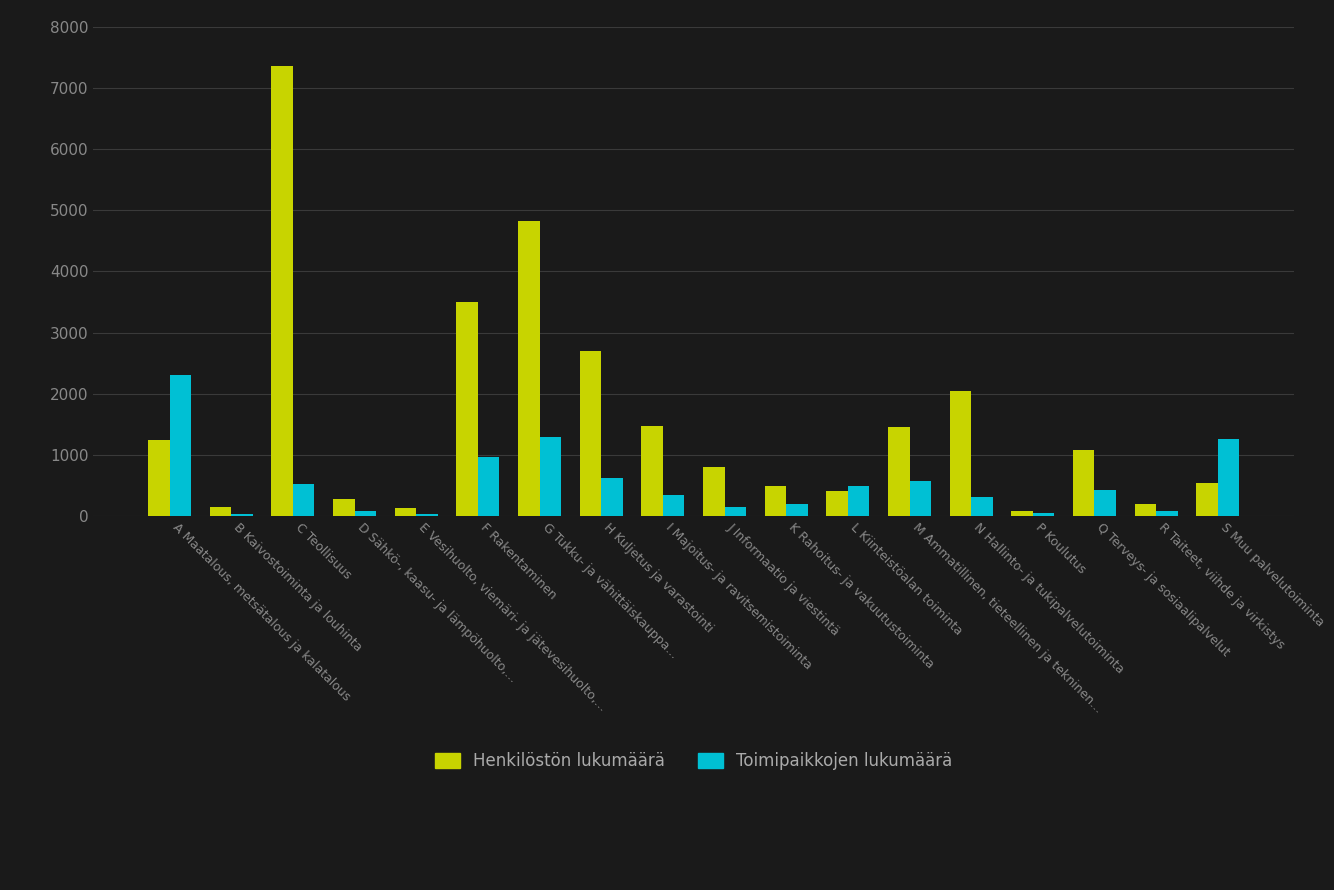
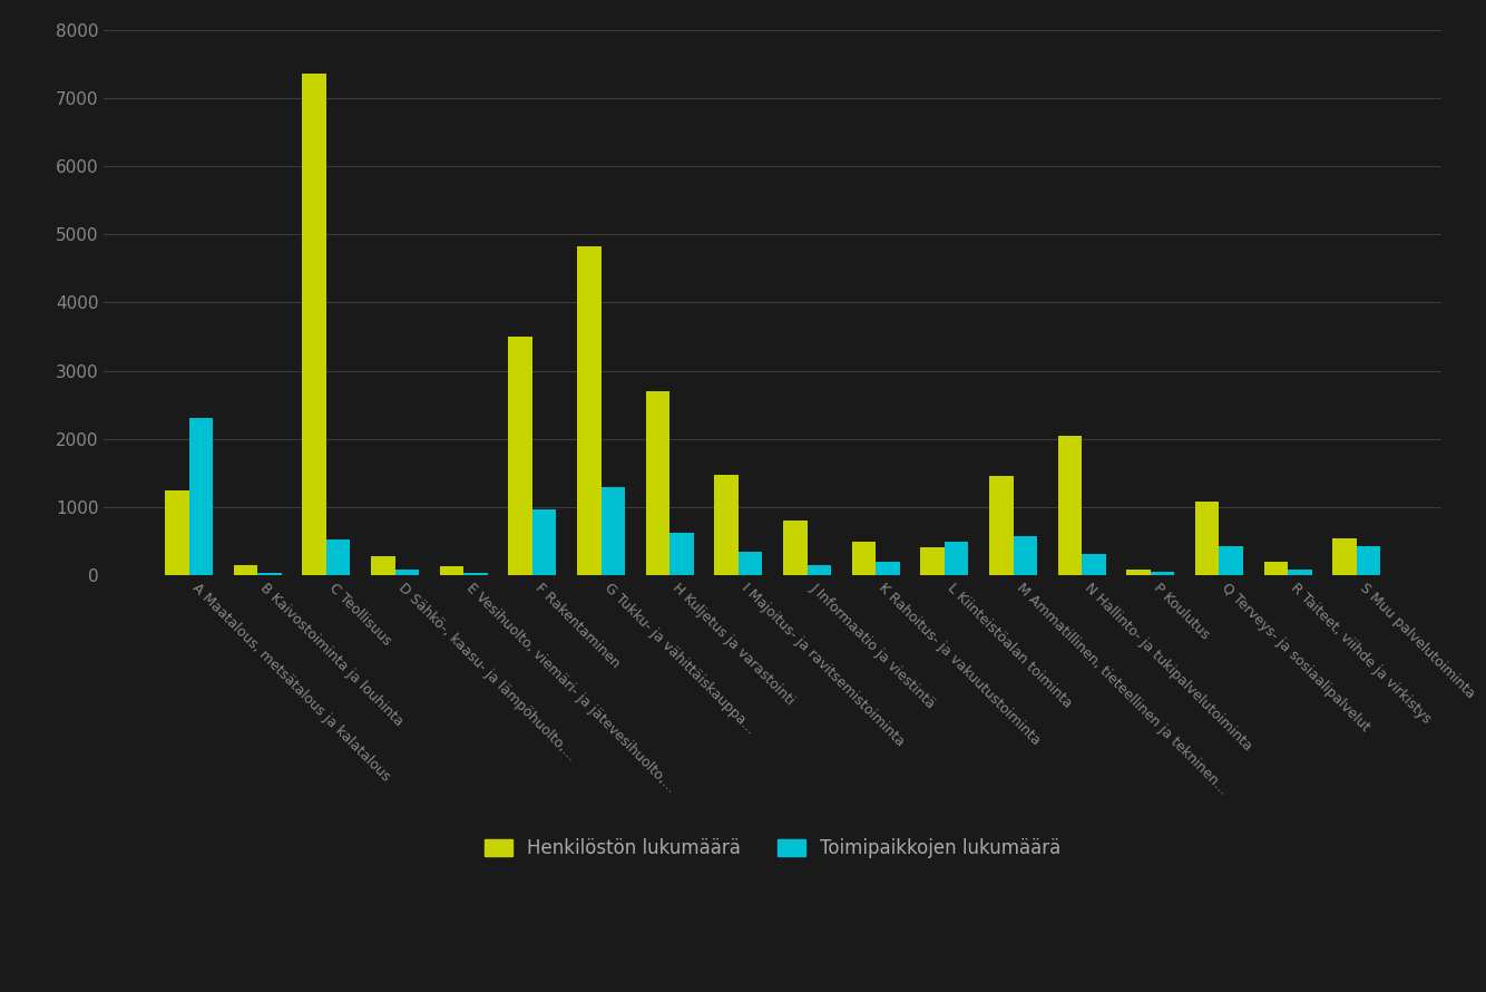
Toimipaikkojen lukumäärä/S Muu palvelutoiminta: 1260 -> 430
